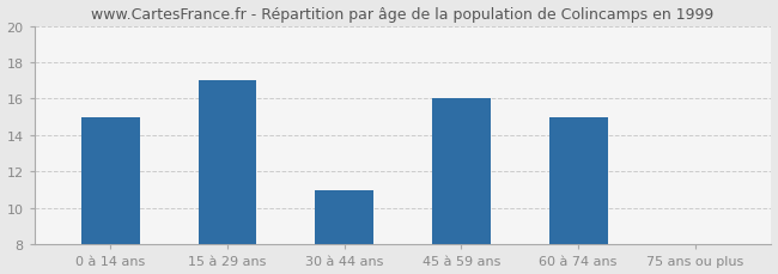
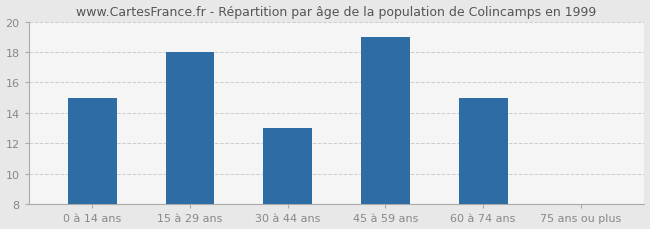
15 à 29 ans: 17 -> 18
30 à 44 ans: 11 -> 13
45 à 59 ans: 16 -> 19
